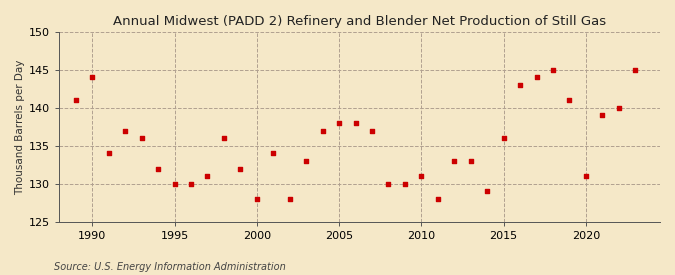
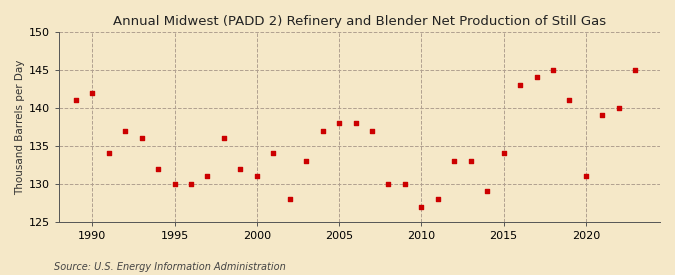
1990: 144 -> 142
2000: 128 -> 131
2010: 131 -> 127
2015: 136 -> 134
